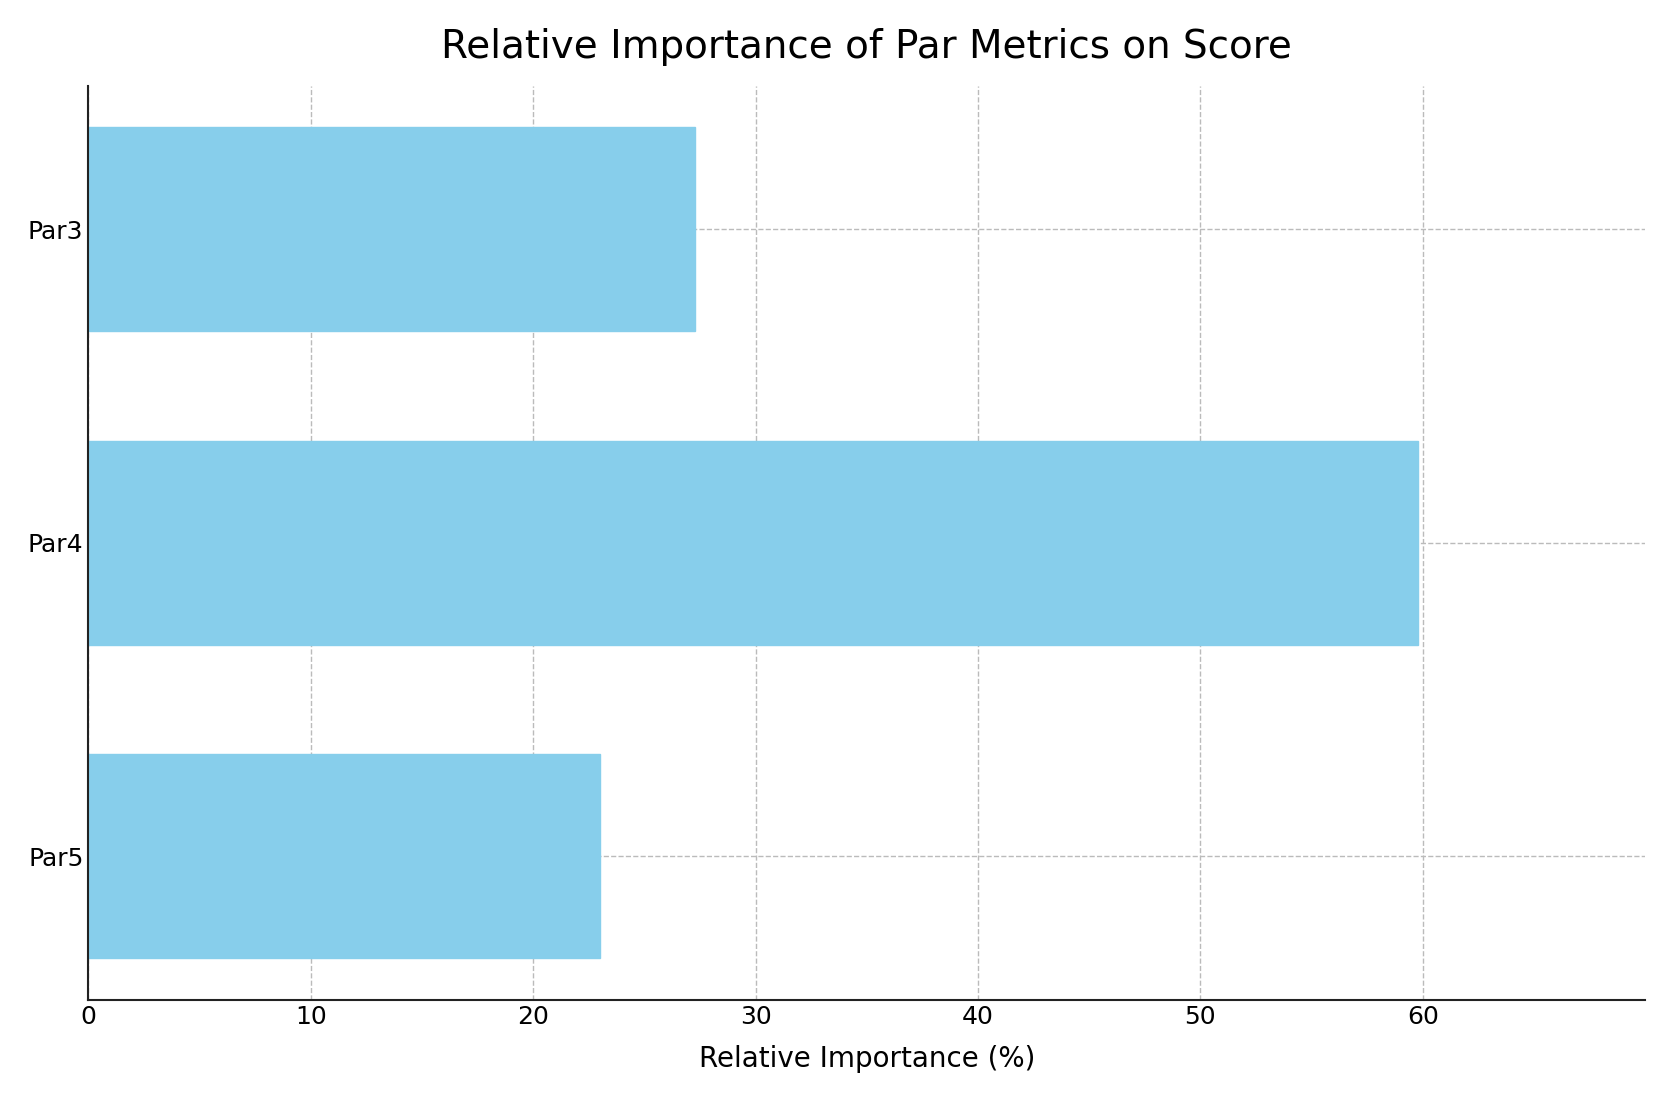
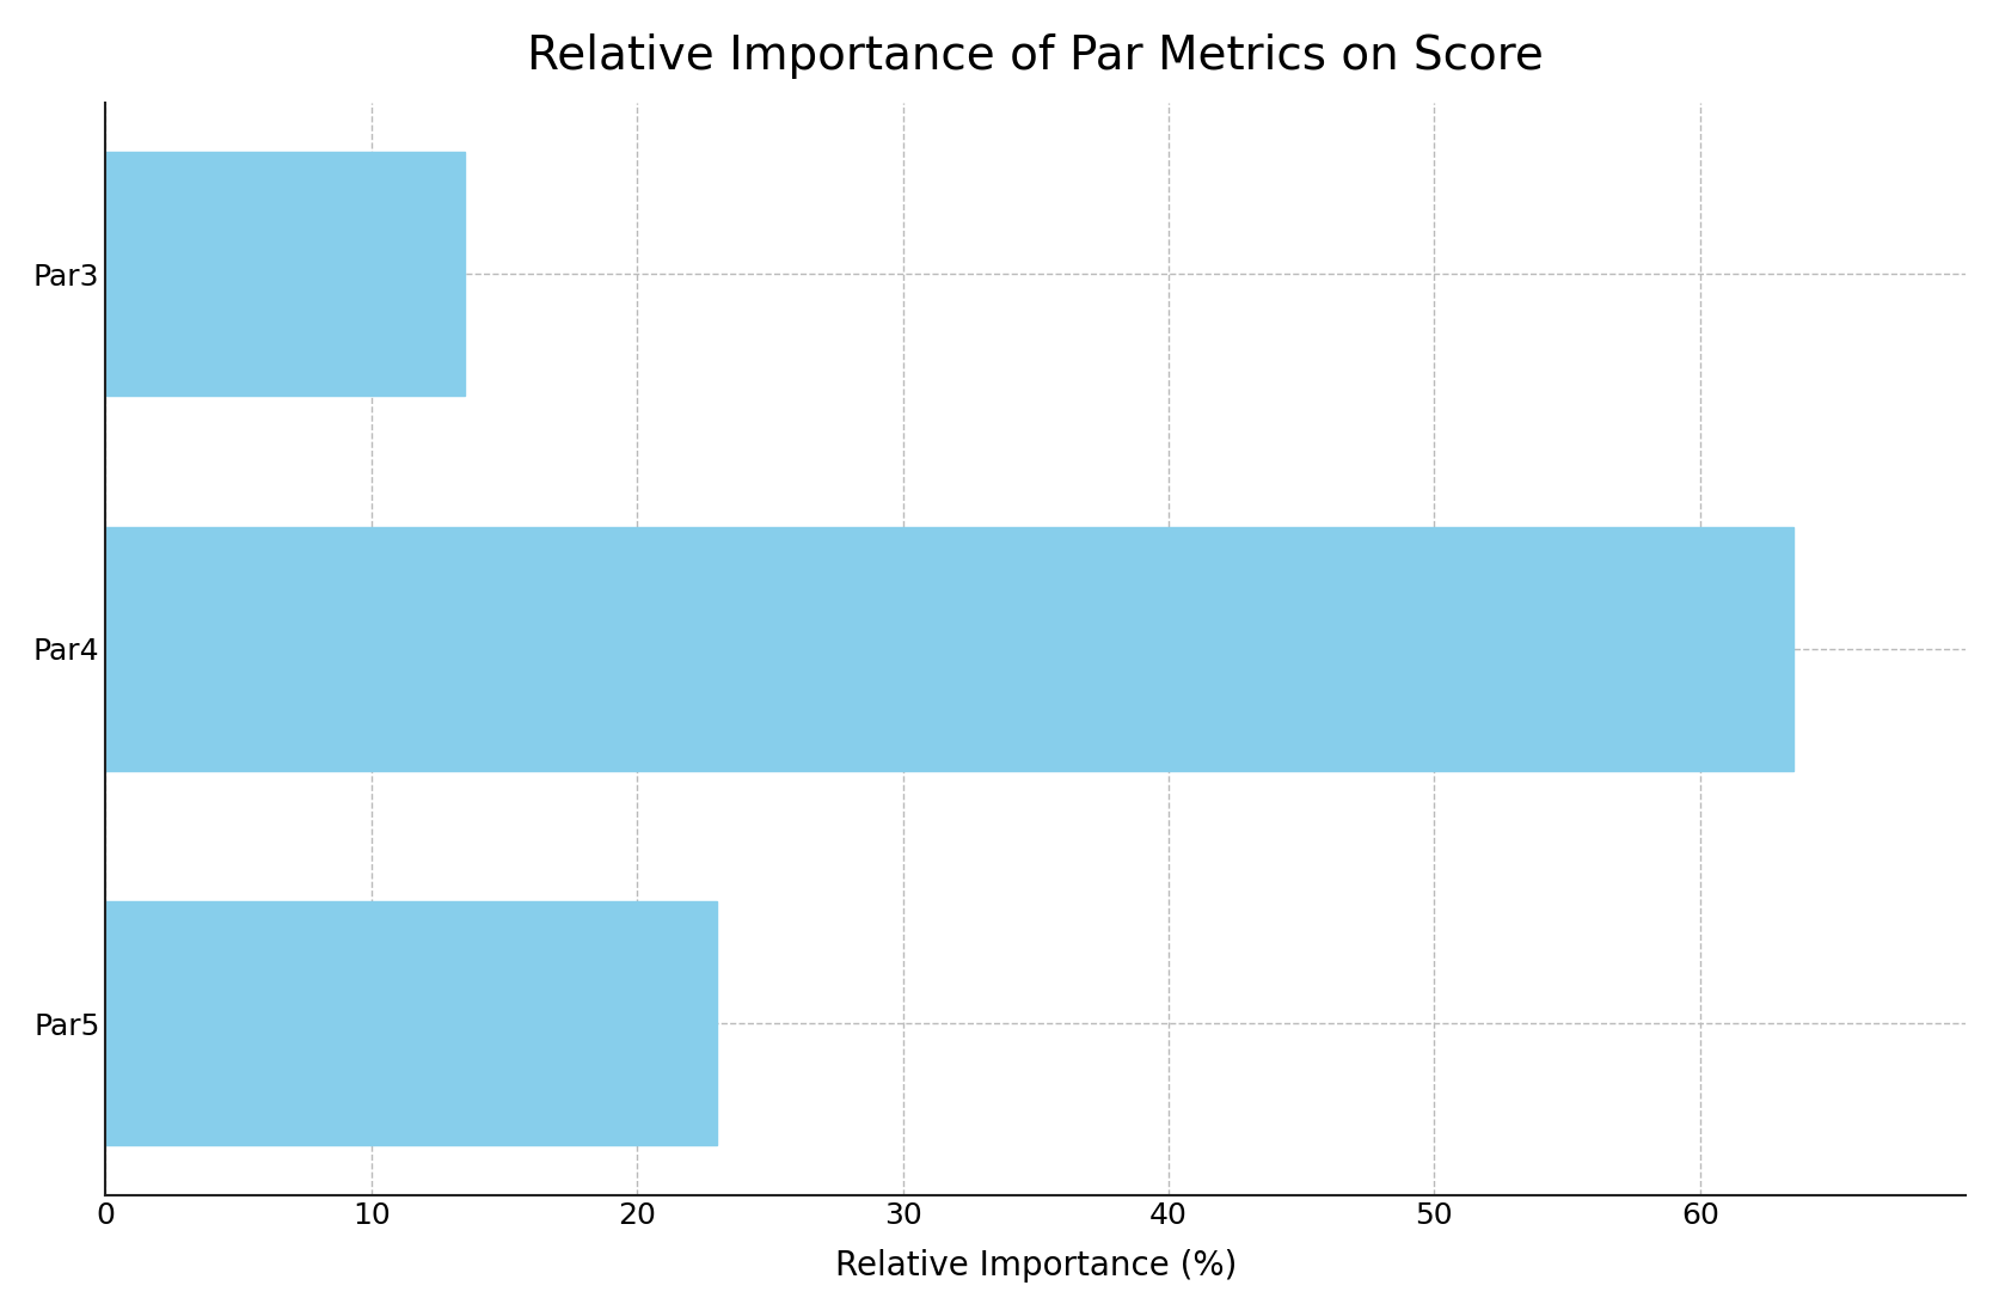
Par3: 27.3 -> 13.5
Par4: 59.8 -> 63.5
